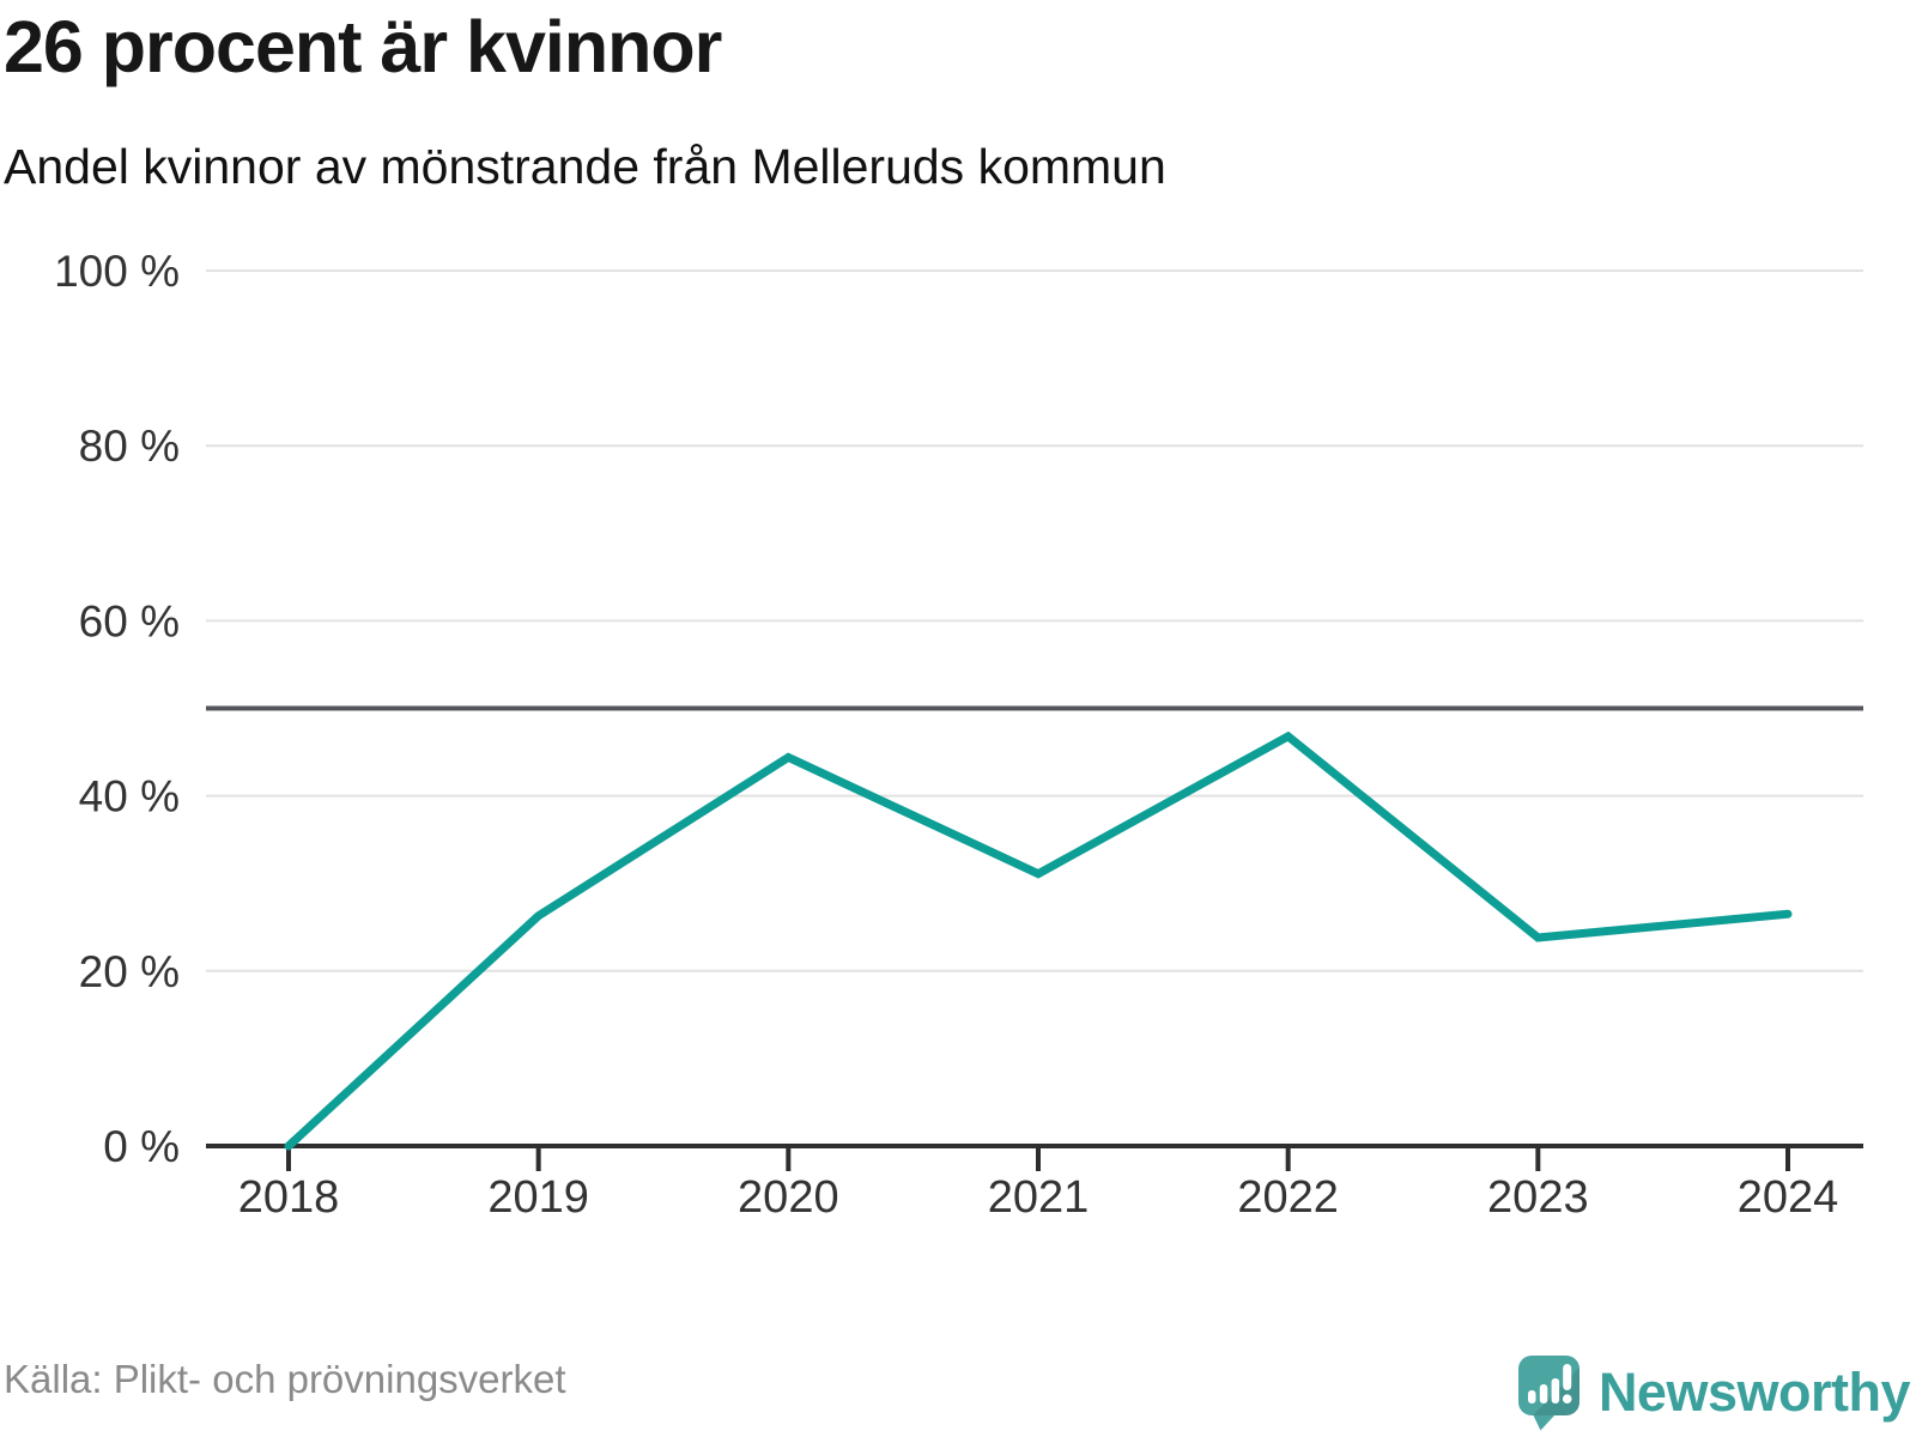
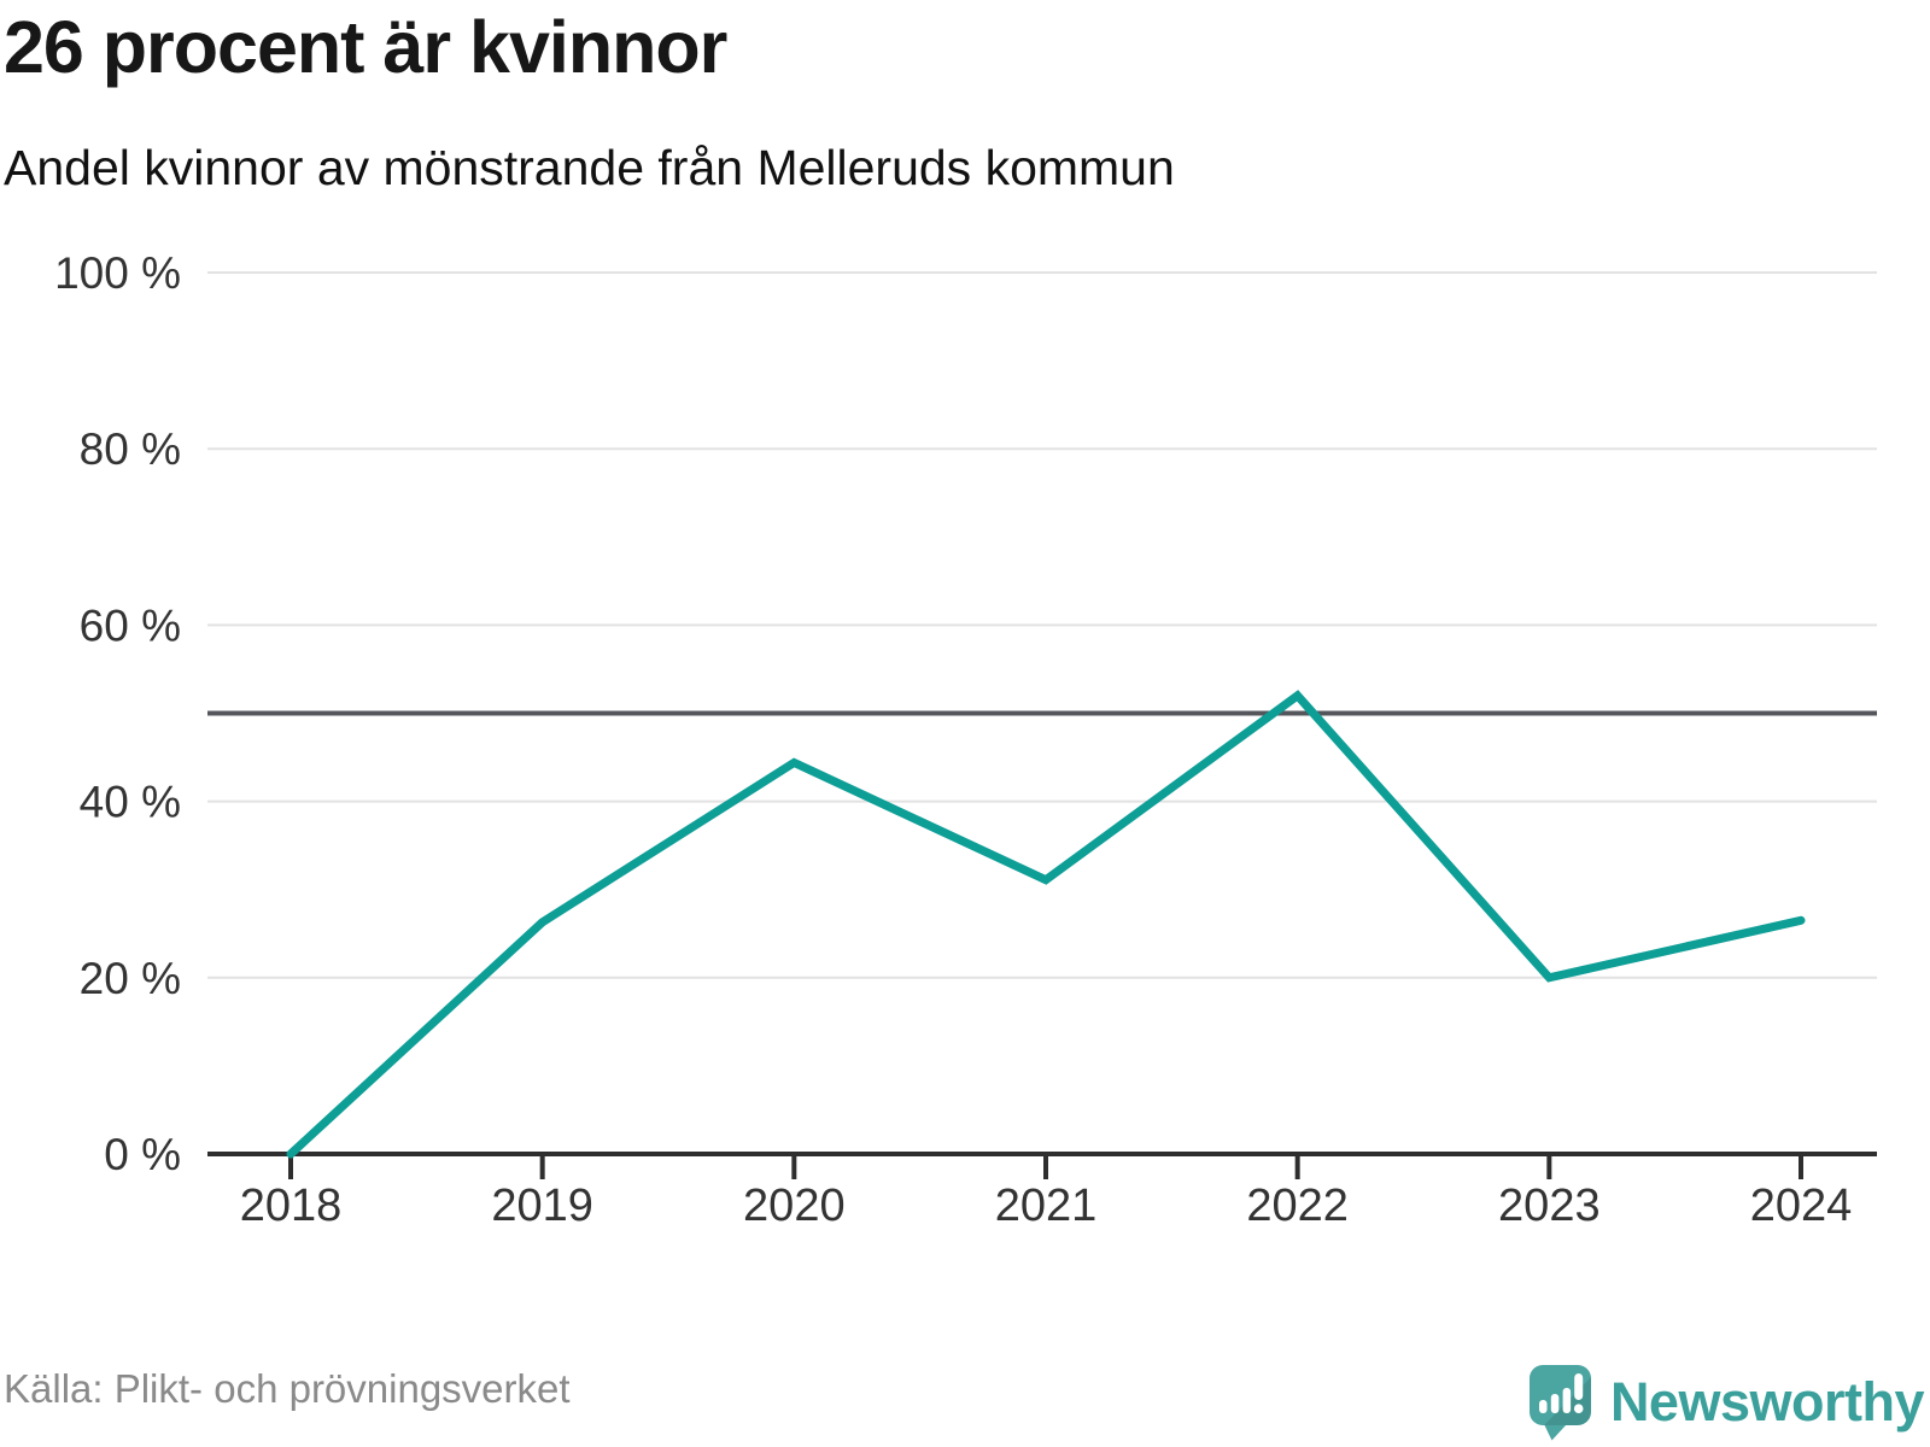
2022: 47% -> 52%
2023: 24% -> 20%
